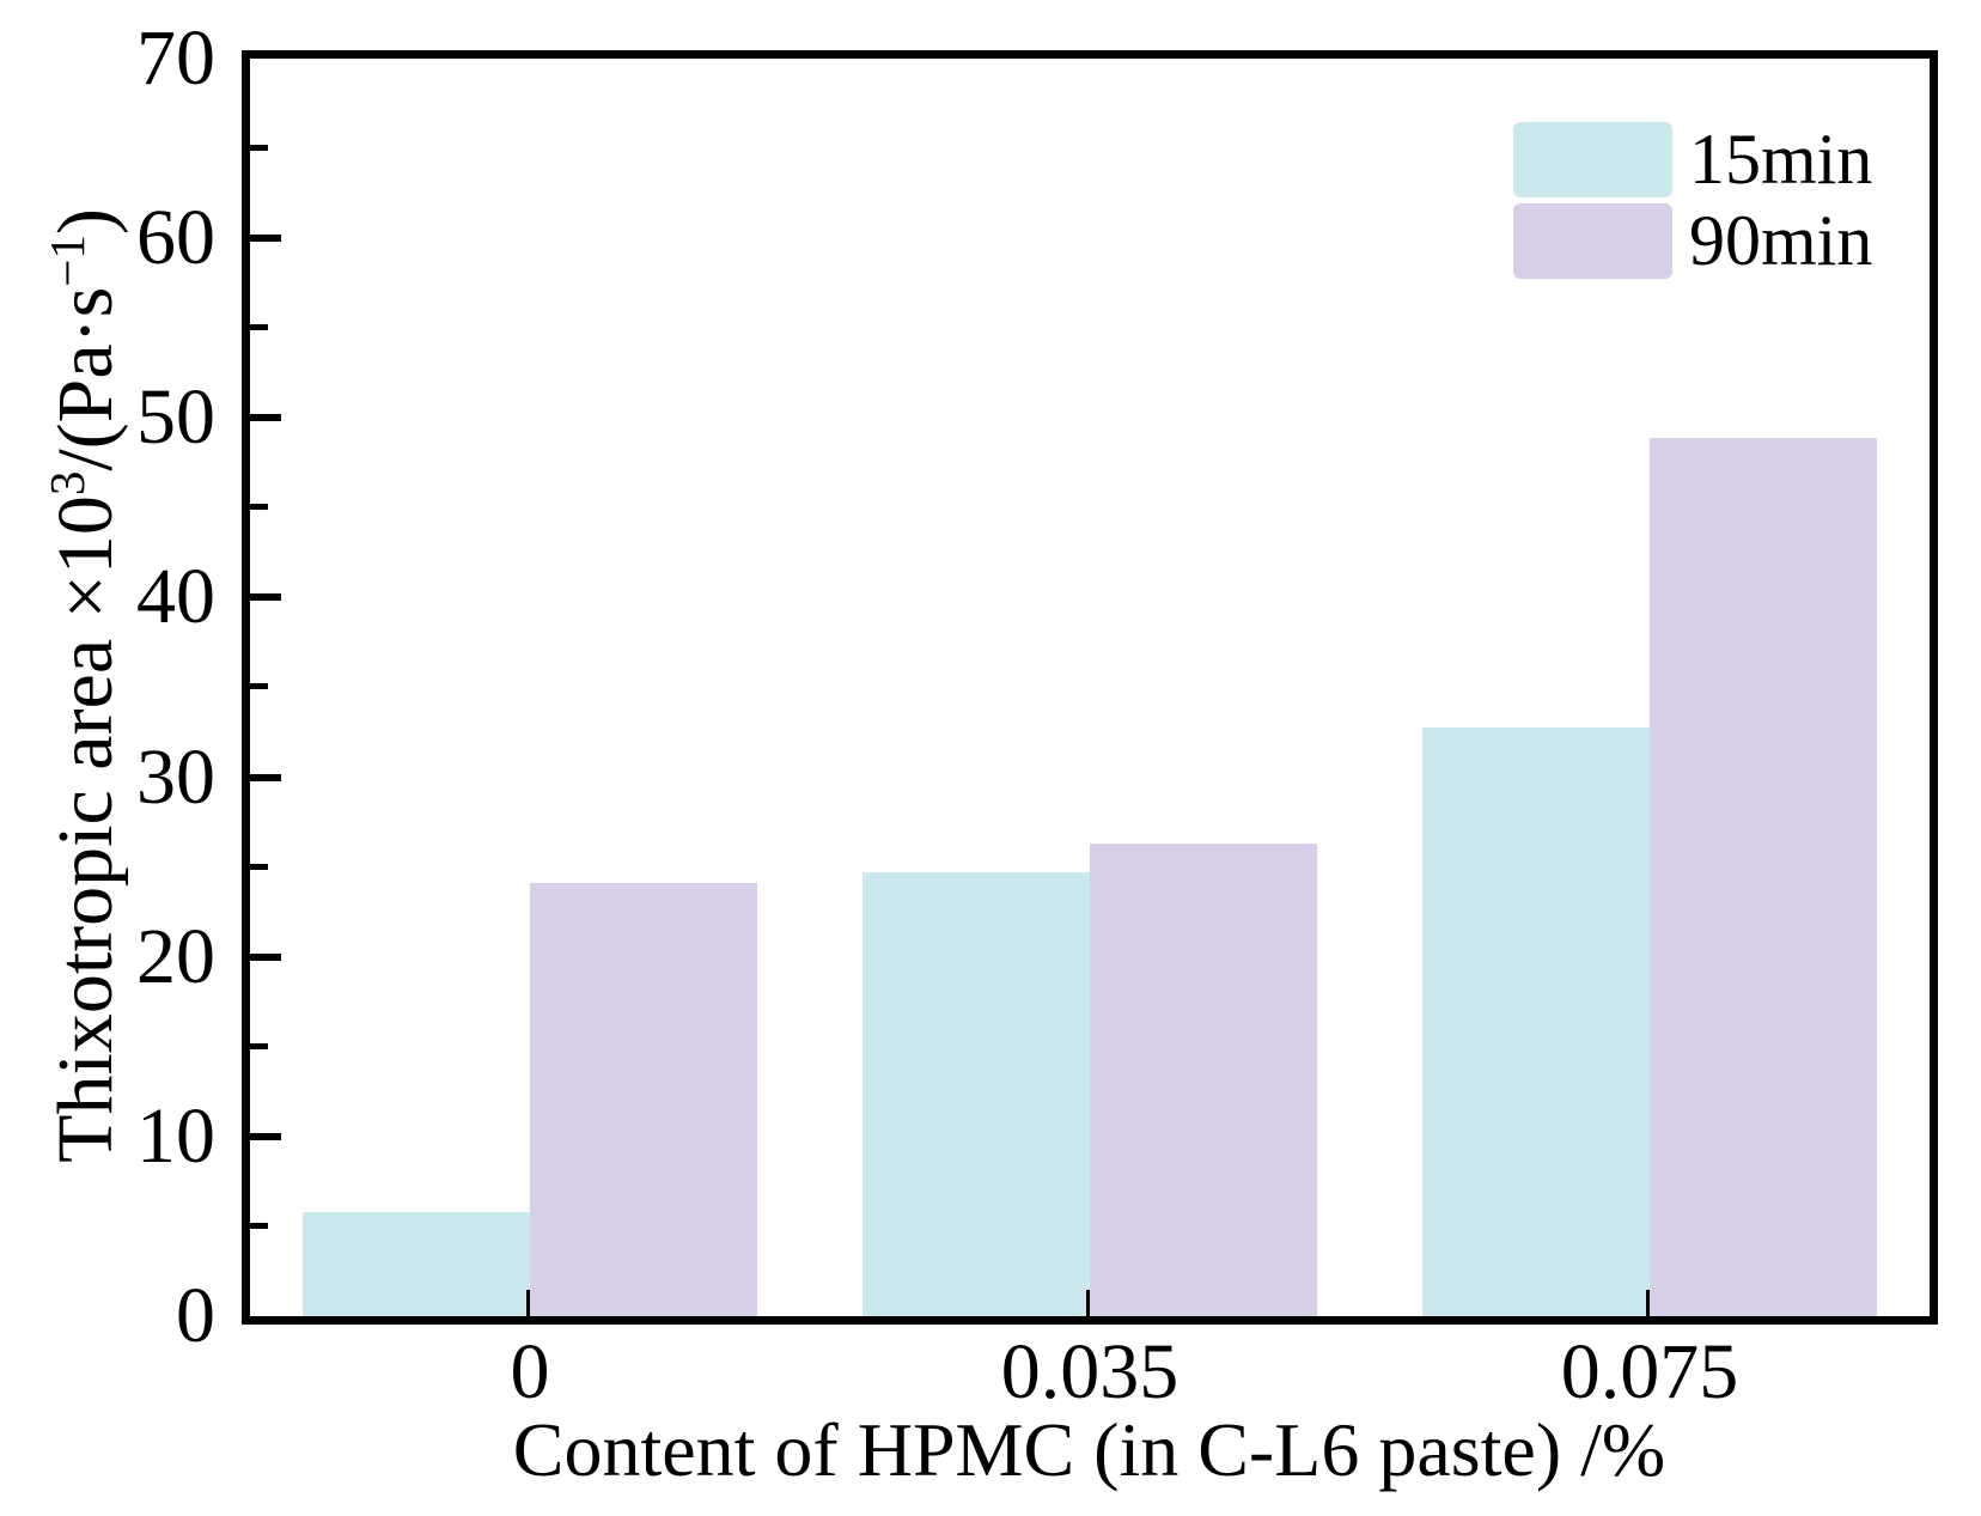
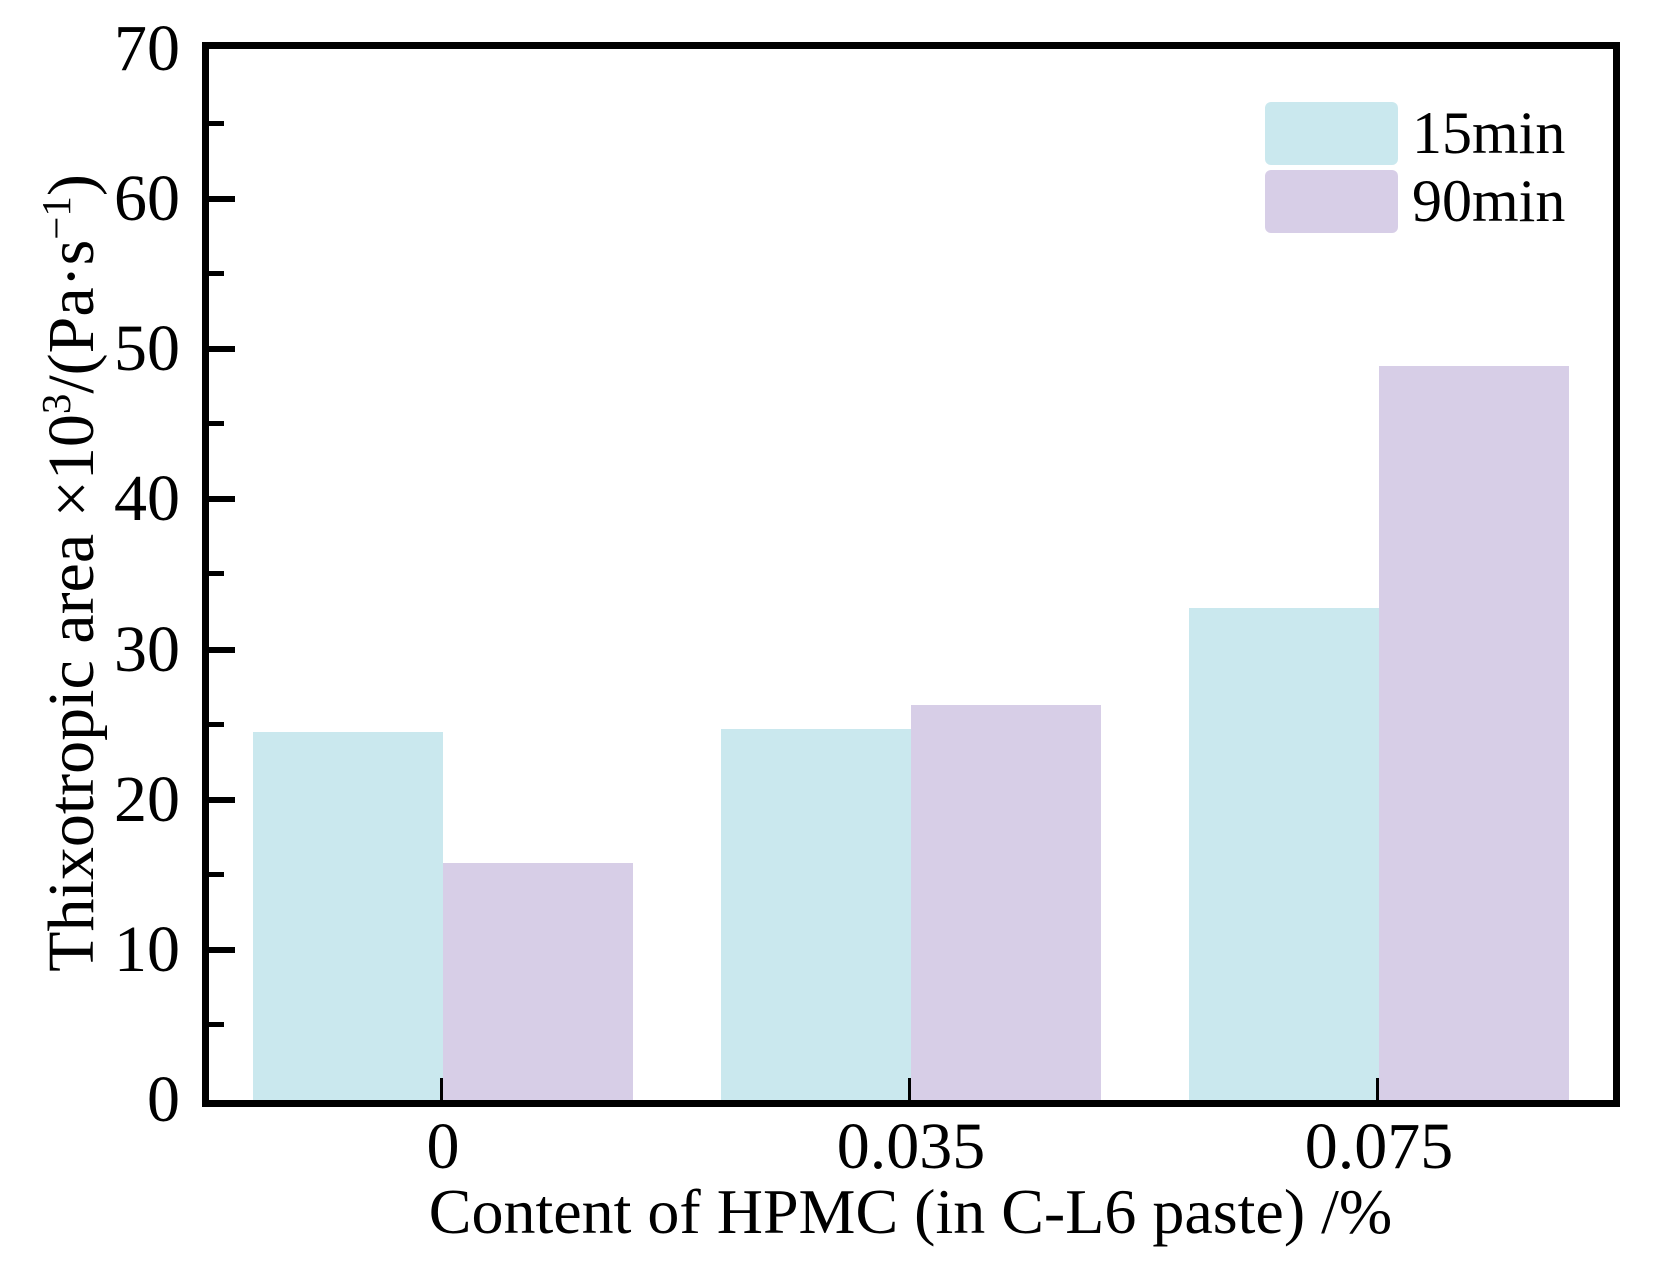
15min/0: 5.8 -> 24.5
90min/0: 24.1 -> 15.8
